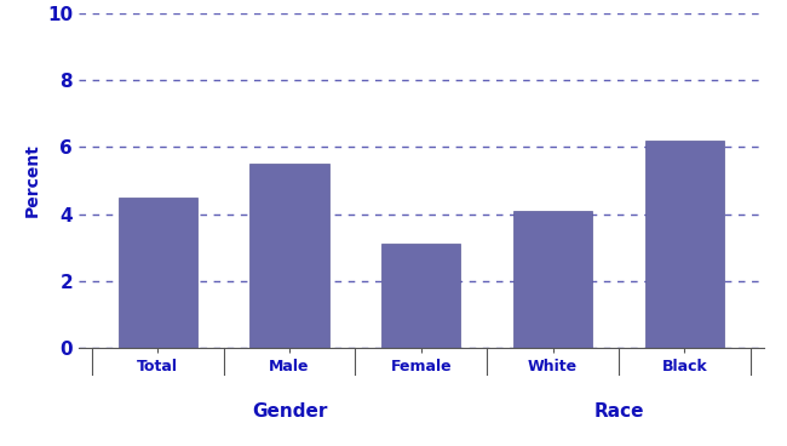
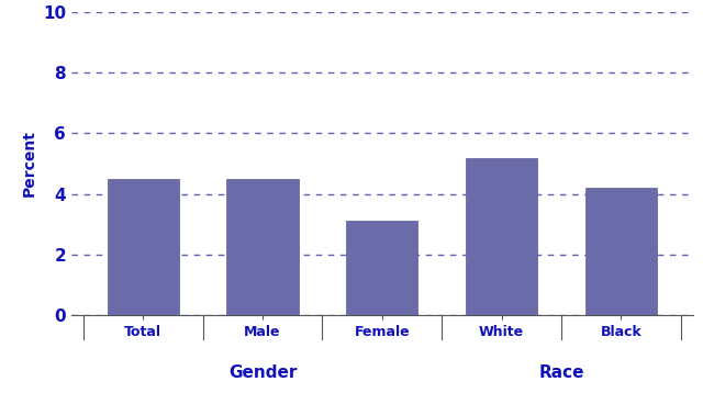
Male: 5.5 -> 4.5
White: 4.1 -> 5.2
Black: 6.2 -> 4.2
